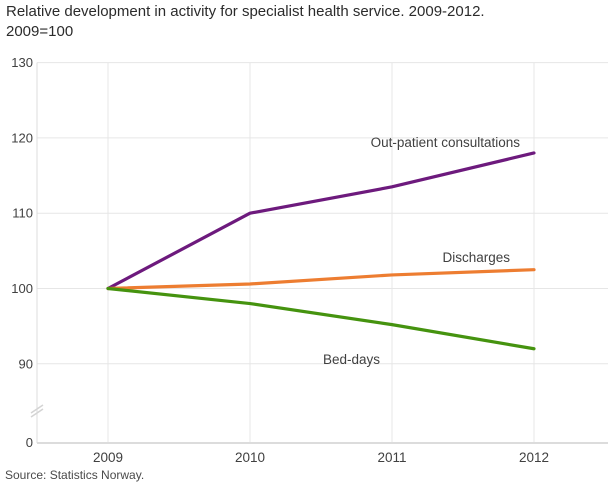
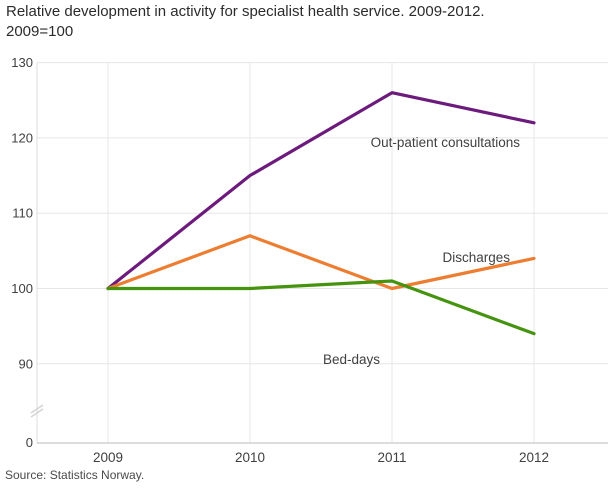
Out-patient consultations/2010: 110 -> 115
Discharges/2010: 101 -> 107
Bed-days/2010: 98 -> 100
Out-patient consultations/2011: 114 -> 126
Discharges/2011: 102 -> 100
Bed-days/2011: 95 -> 101
Out-patient consultations/2012: 118 -> 122
Discharges/2012: 102 -> 104
Bed-days/2012: 92 -> 94
